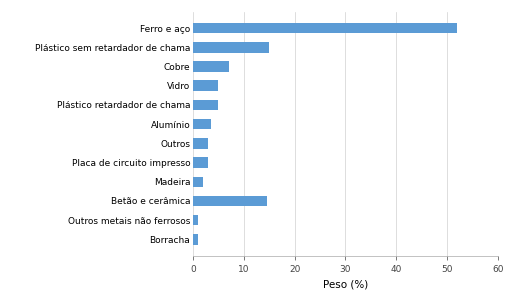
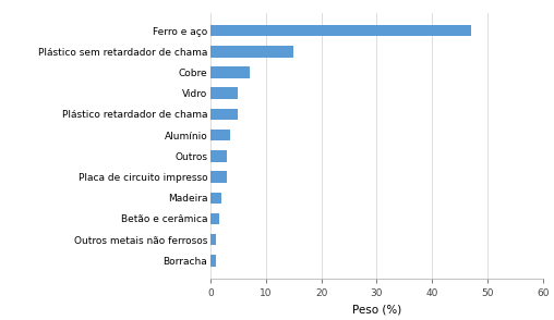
Ferro e aço: 52.0 -> 47.0
Betão e cerâmica: 14.6 -> 1.5
